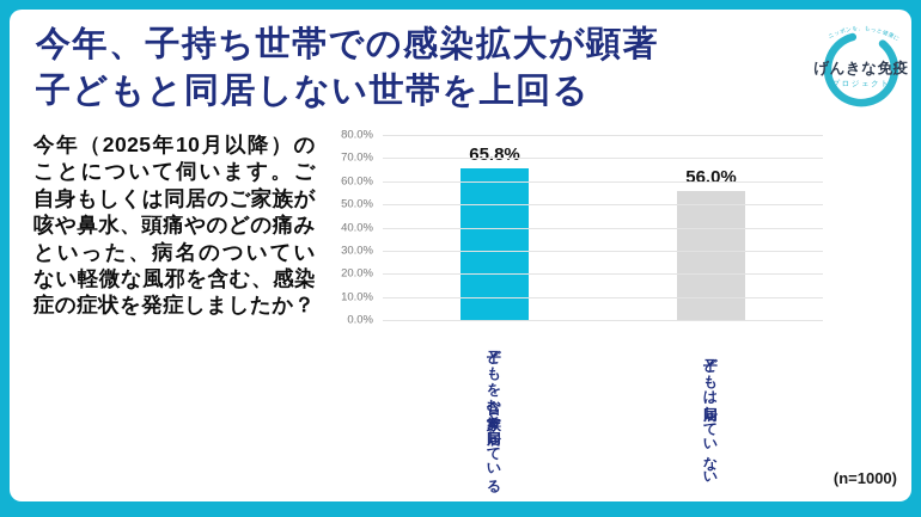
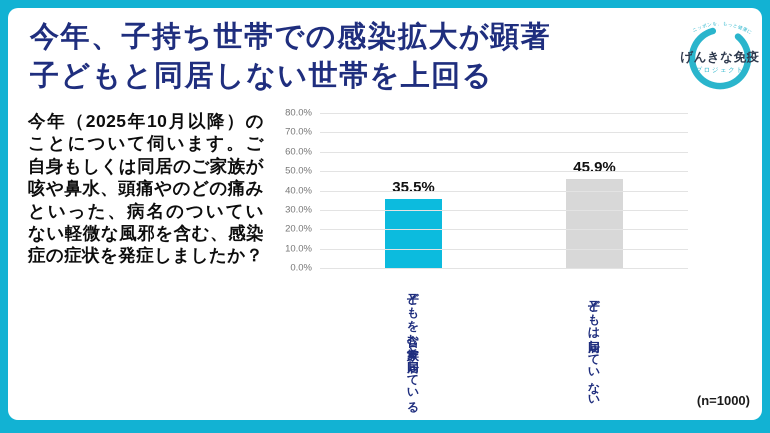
子どもを含む家族と同居している: 65.8% -> 35.5%
子どもは同居していない: 56.0% -> 45.9%
